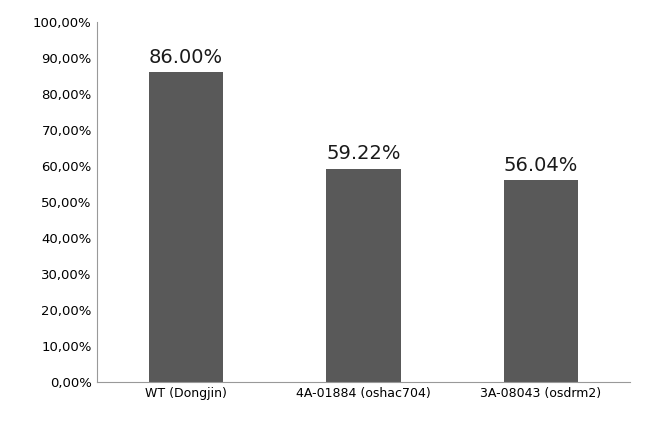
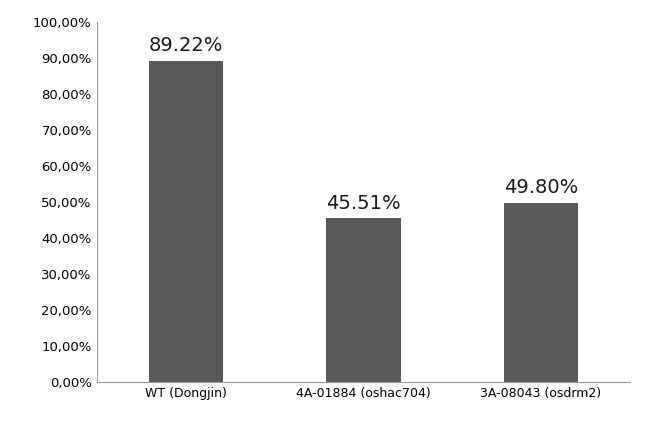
WT (Dongjin): 86.00% -> 89.22%
4A-01884 (oshac704): 59.22% -> 45.51%
3A-08043 (osdrm2): 56.04% -> 49.80%
